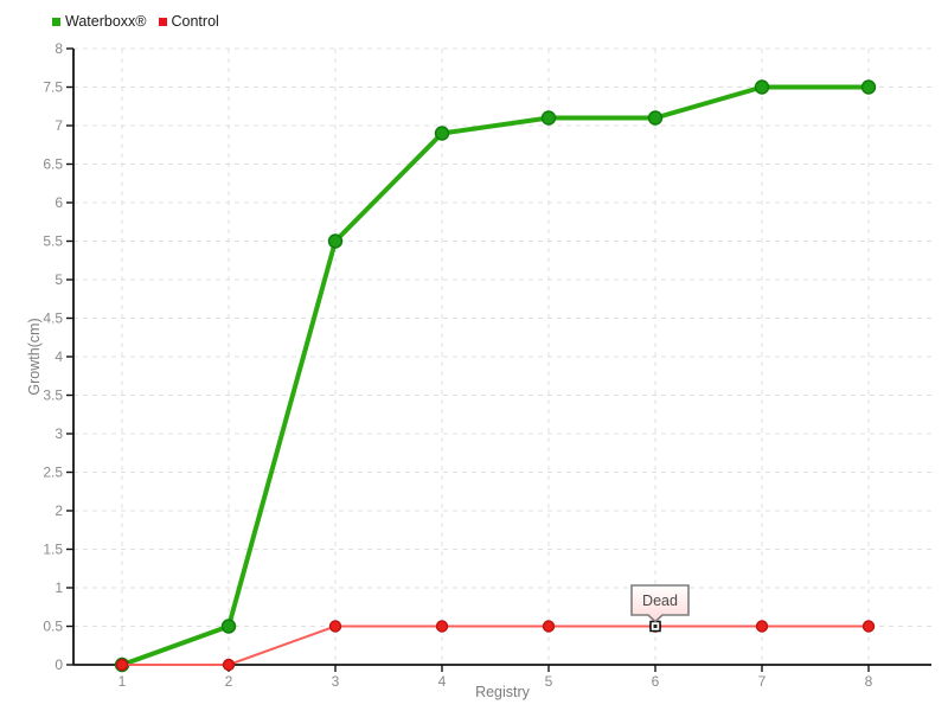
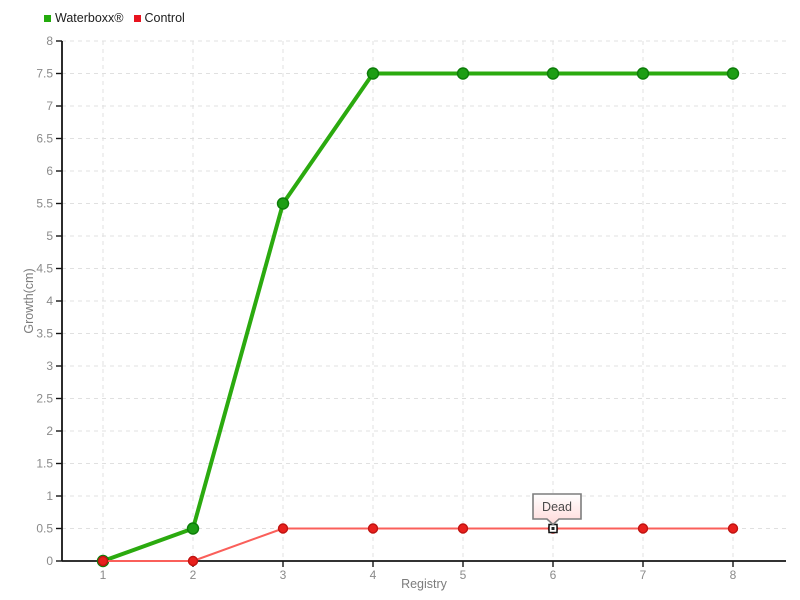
Waterboxx®/4: 6.9 -> 7.5
Waterboxx®/5: 7.1 -> 7.5
Waterboxx®/6: 7.1 -> 7.5
